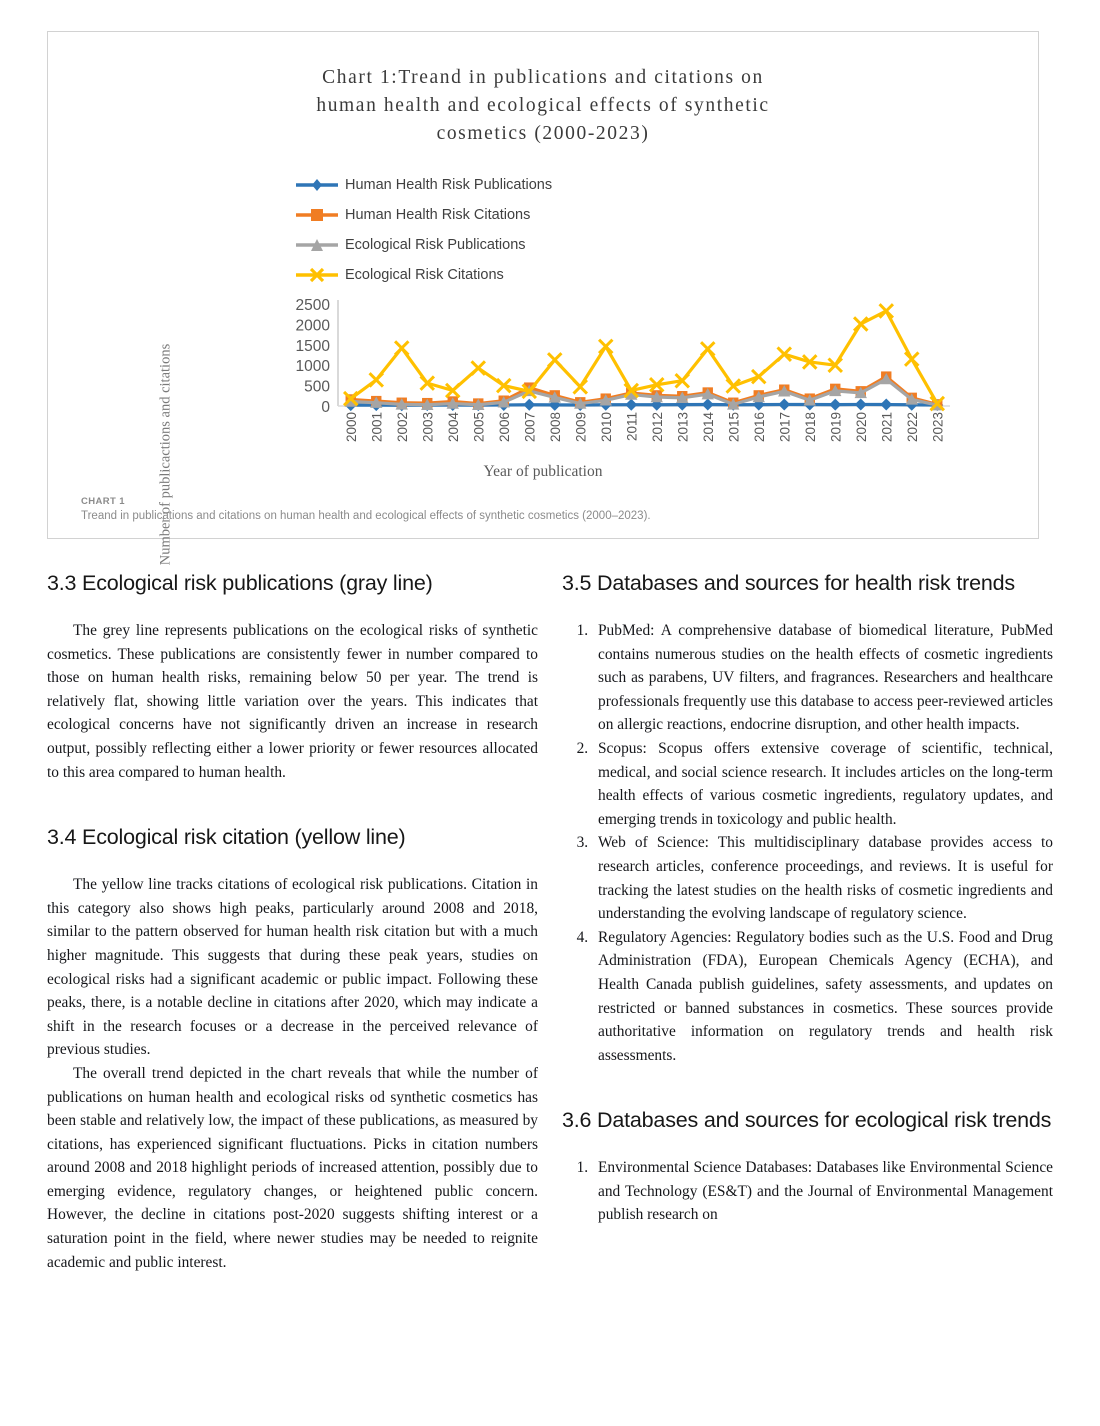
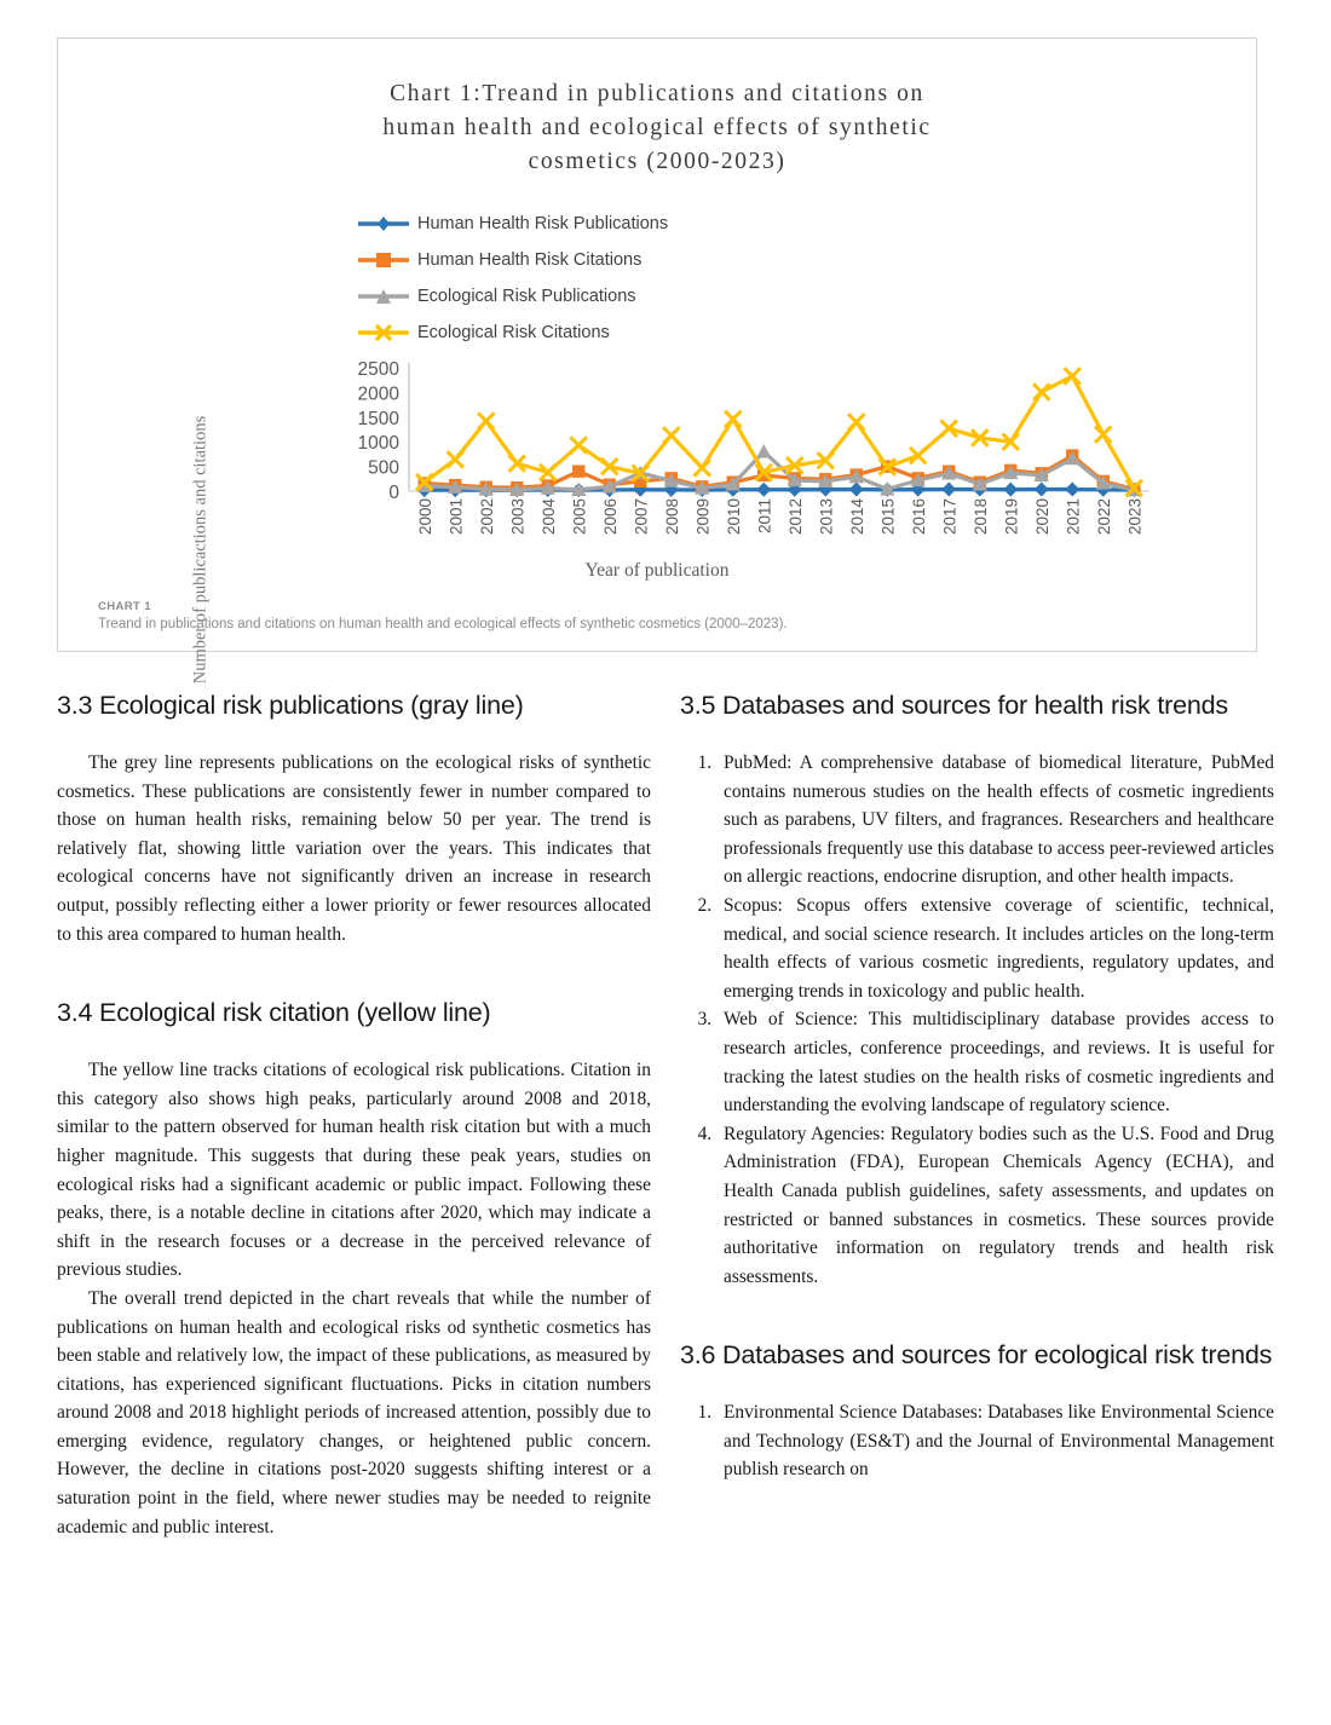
Human Health Risk Citations/2005: 100 -> 400
Human Health Risk Citations/2007: 400 -> 200
Ecological Risk Publications/2011: 300 -> 800
Human Health Risk Citations/2015: 100 -> 500
